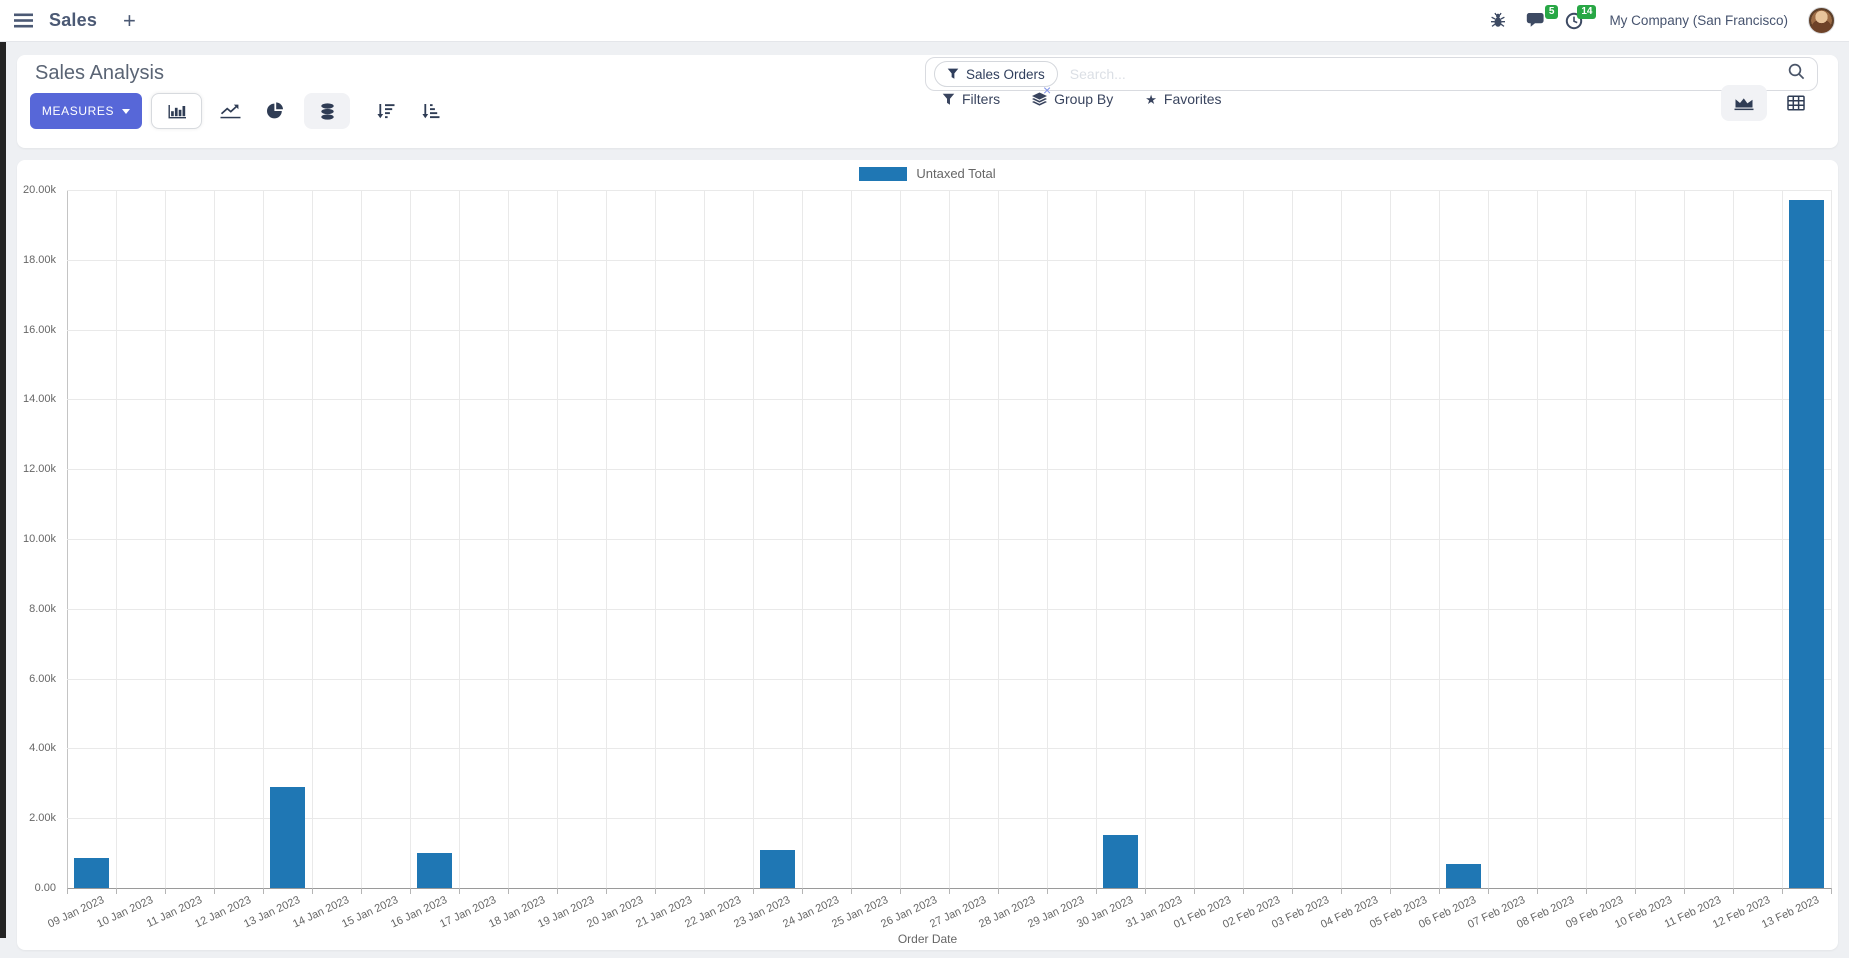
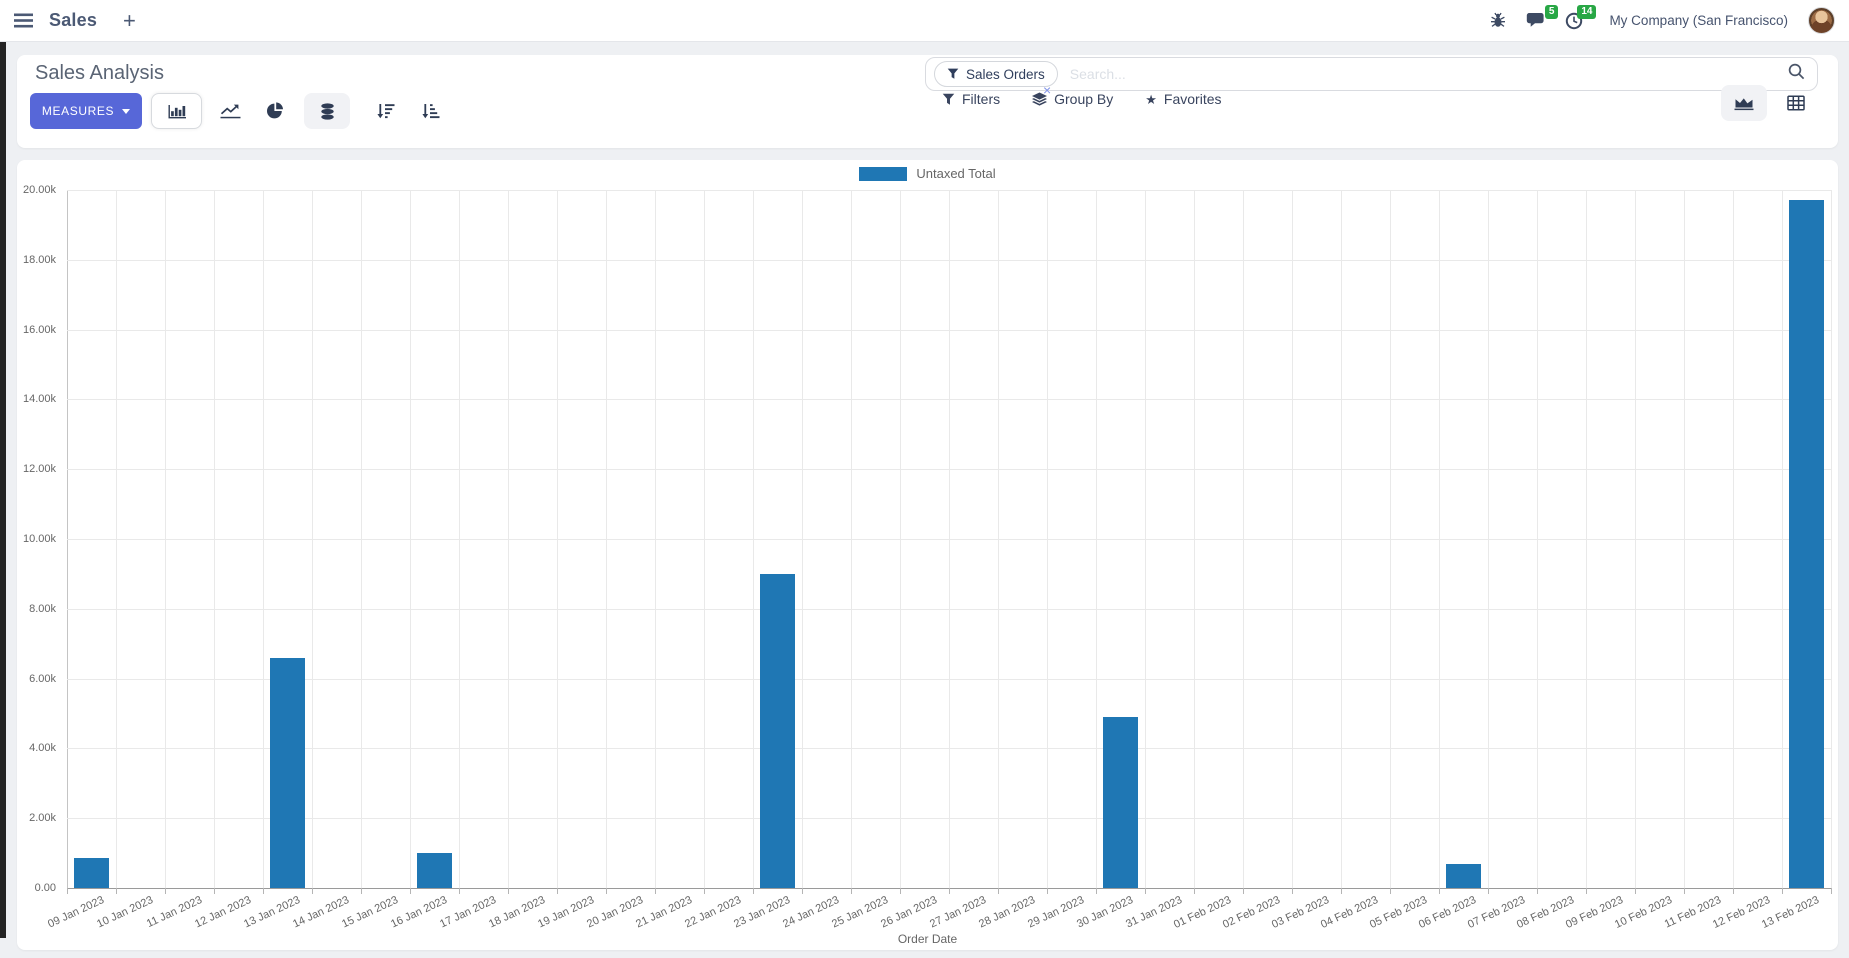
13 Jan 2023: 2.9k -> 6.6k
23 Jan 2023: 1.1k -> 9.0k
30 Jan 2023: 1.5k -> 4.9k
